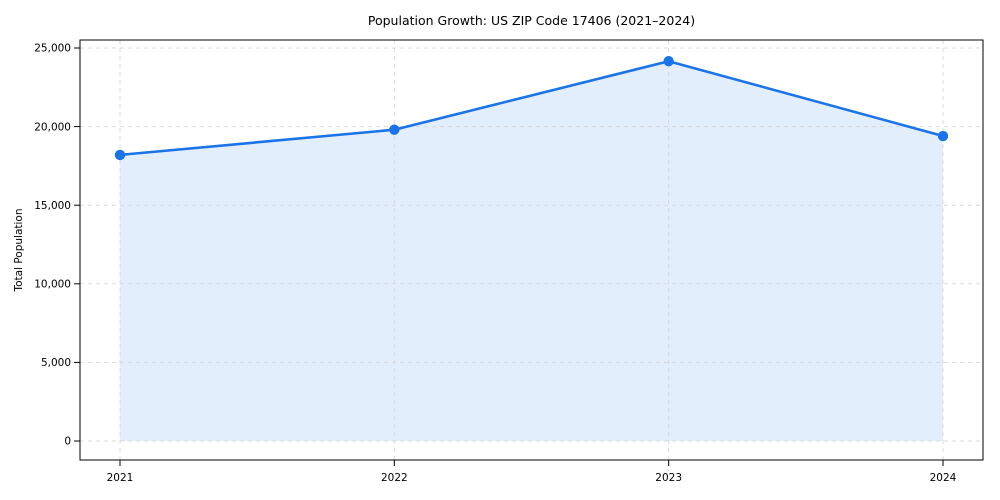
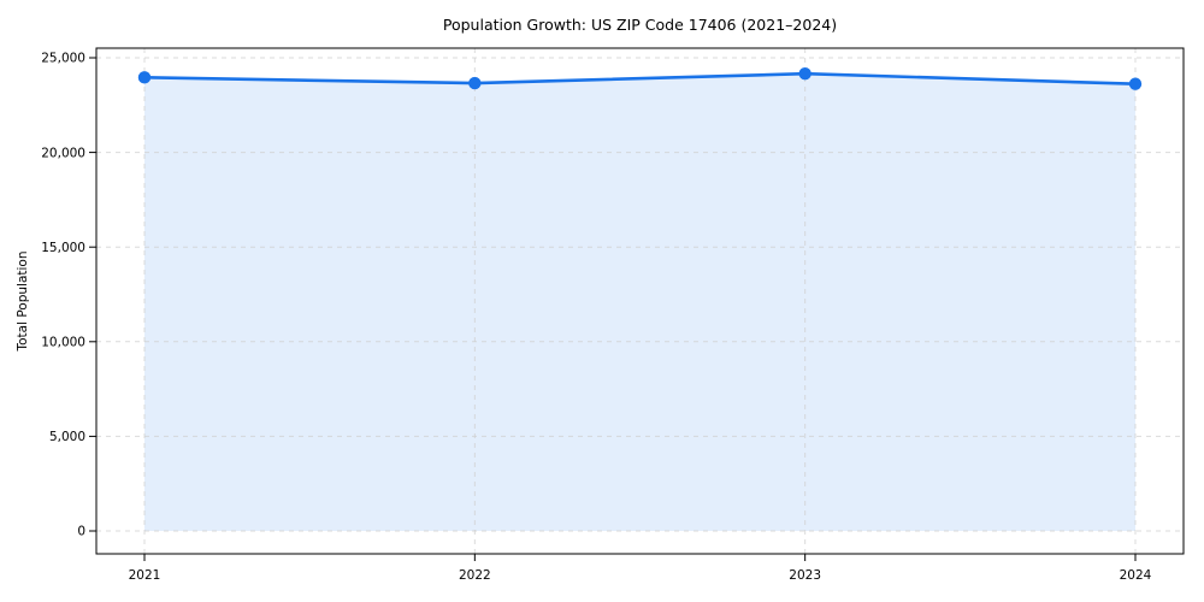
2021: 18200 -> 24000
2022: 19800 -> 23700
2024: 19400 -> 23600
